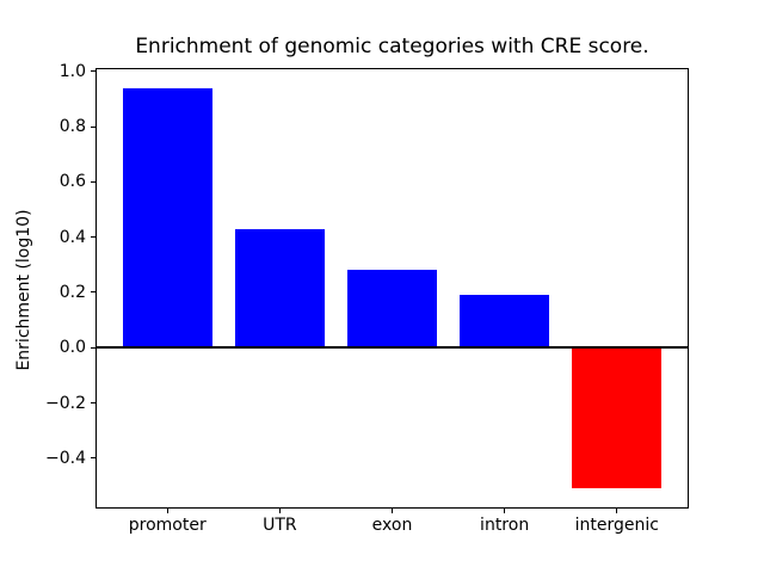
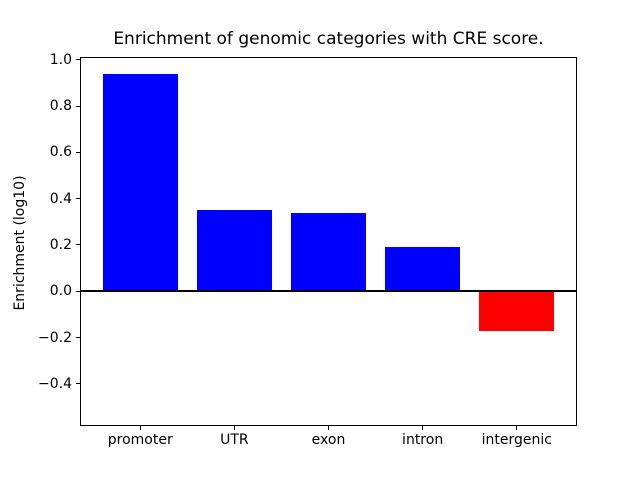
UTR: 0.43 -> 0.35
exon: 0.28 -> 0.34
intergenic: -0.51 -> -0.17
